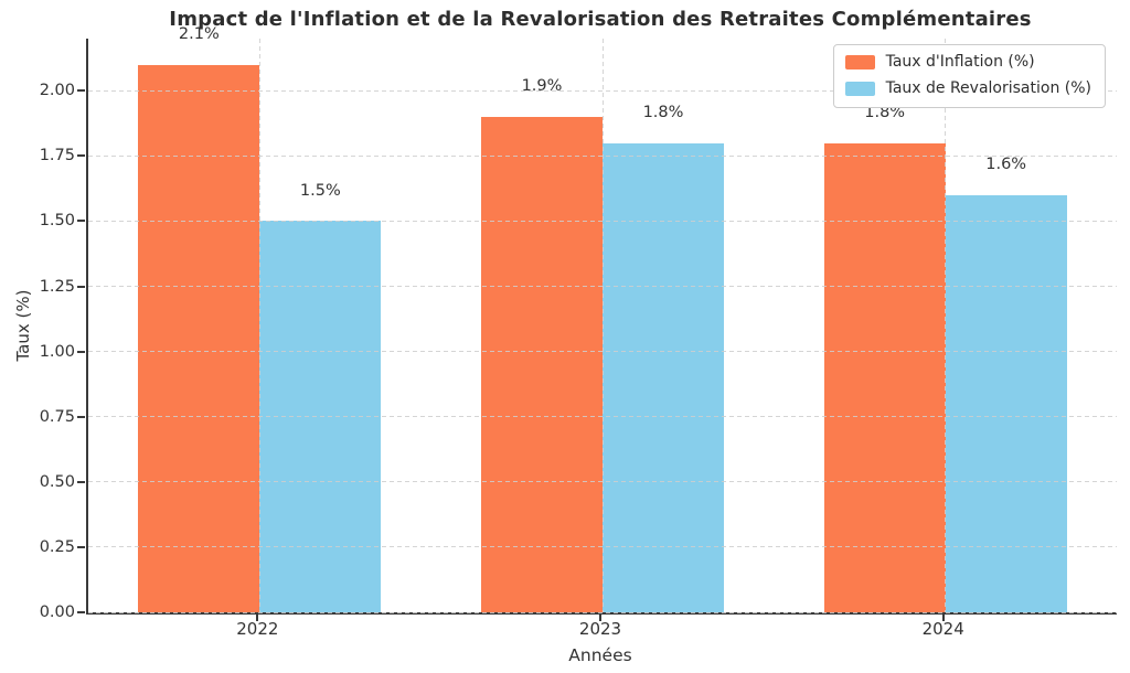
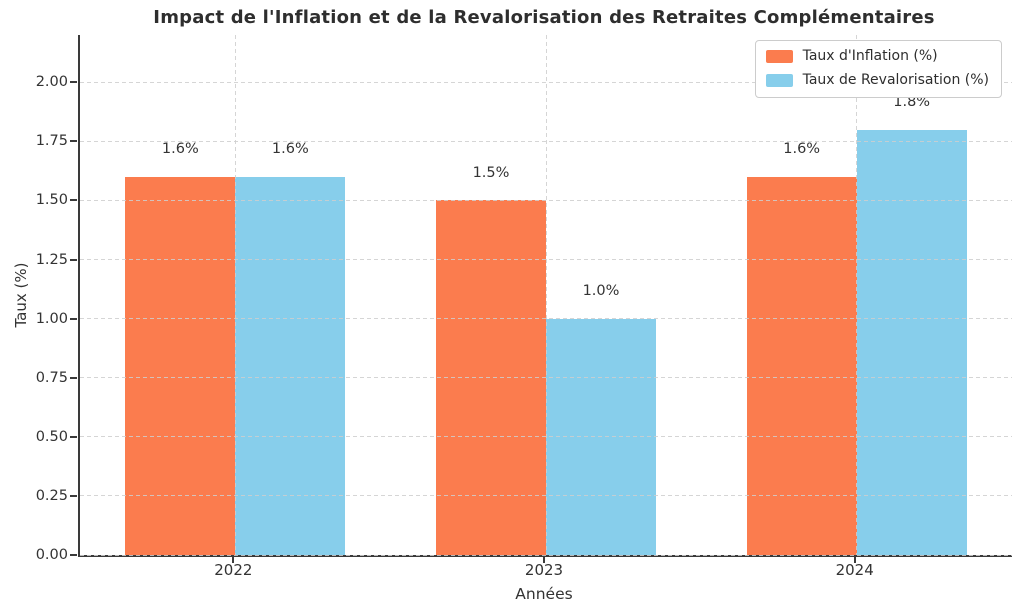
Taux d'Inflation (%)/2022: 2.1% -> 1.6%
Taux de Revalorisation (%)/2022: 1.5% -> 1.6%
Taux d'Inflation (%)/2023: 1.9% -> 1.5%
Taux de Revalorisation (%)/2023: 1.8% -> 1.0%
Taux d'Inflation (%)/2024: 1.8% -> 1.6%
Taux de Revalorisation (%)/2024: 1.6% -> 1.8%
